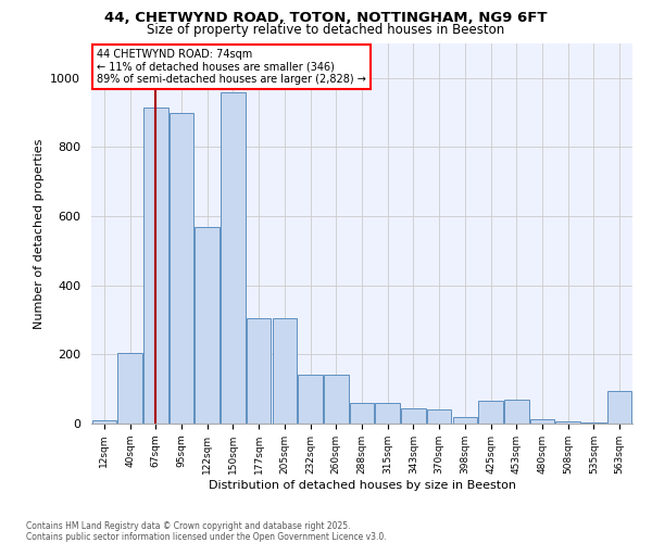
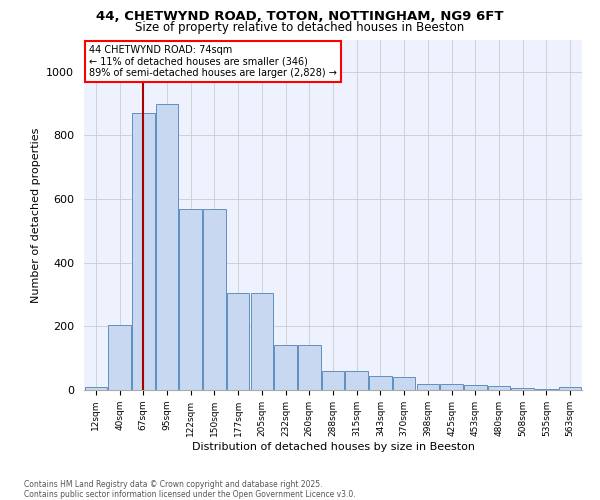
67sqm: 915 -> 870
150sqm: 960 -> 570
425sqm: 65 -> 18
453sqm: 70 -> 15
563sqm: 95 -> 8
